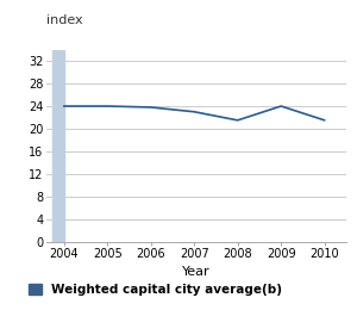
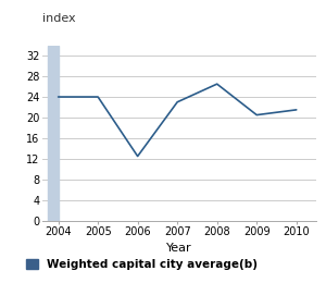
2006: 23.8 -> 12.5
2008: 21.5 -> 26.5
2009: 24.0 -> 20.5
